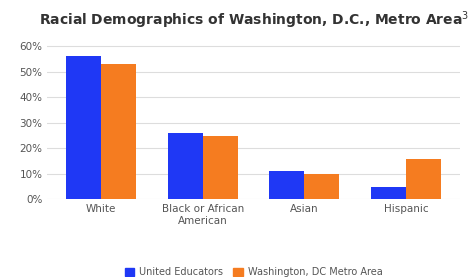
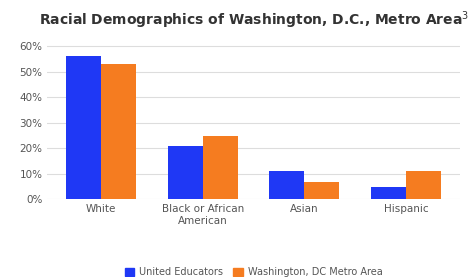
United Educators/Black or African American: 26% -> 21%
Washington, DC Metro Area/Asian: 10% -> 7%
Washington, DC Metro Area/Hispanic: 16% -> 11%
